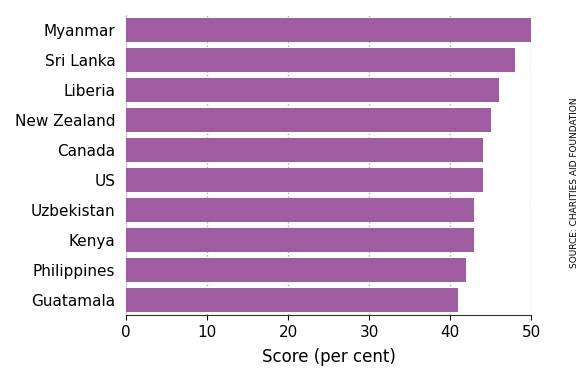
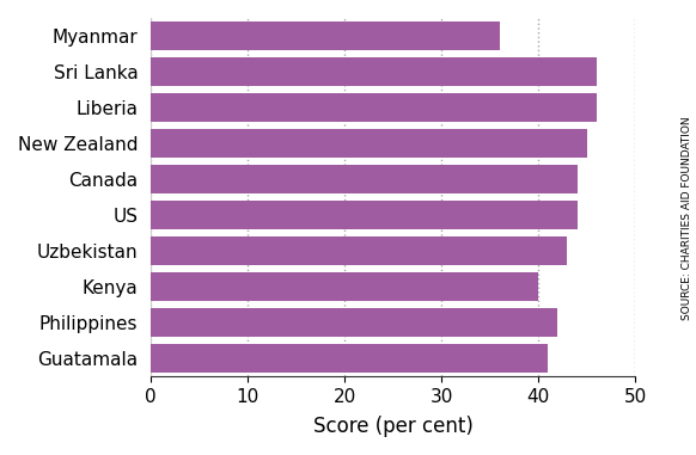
Myanmar: 50 -> 36
Sri Lanka: 48 -> 46
Kenya: 43 -> 40
